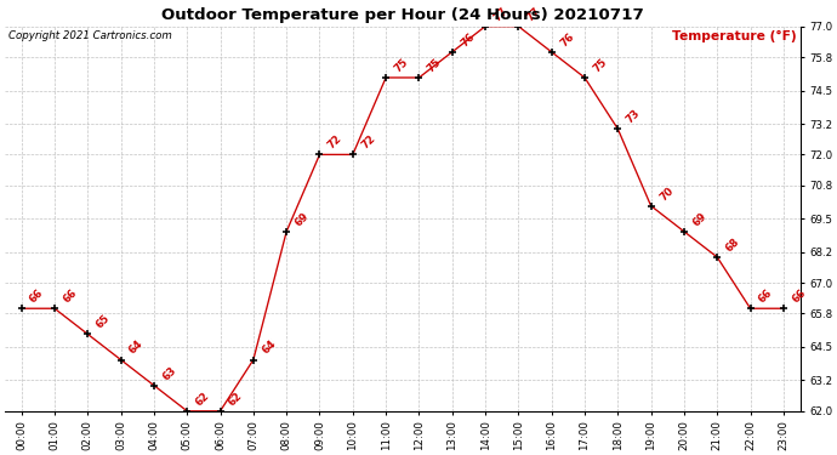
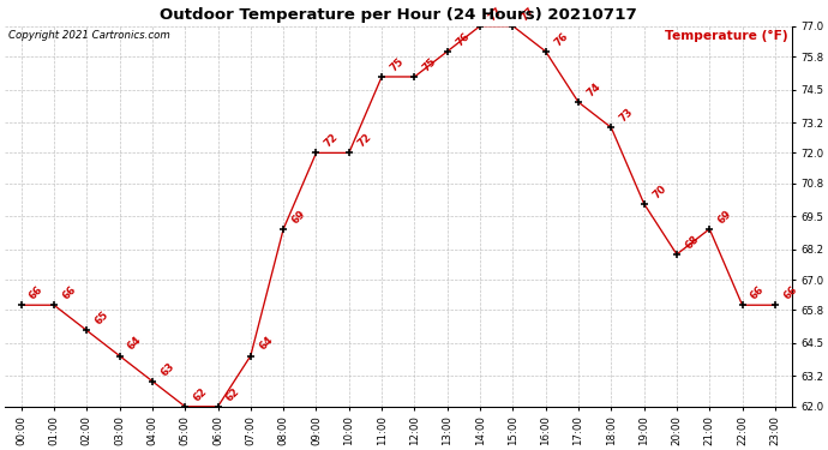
17:00: 75 -> 74
20:00: 69 -> 68
21:00: 68 -> 69
